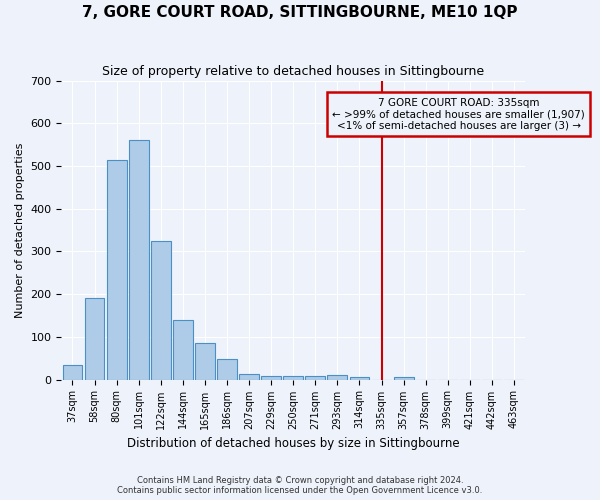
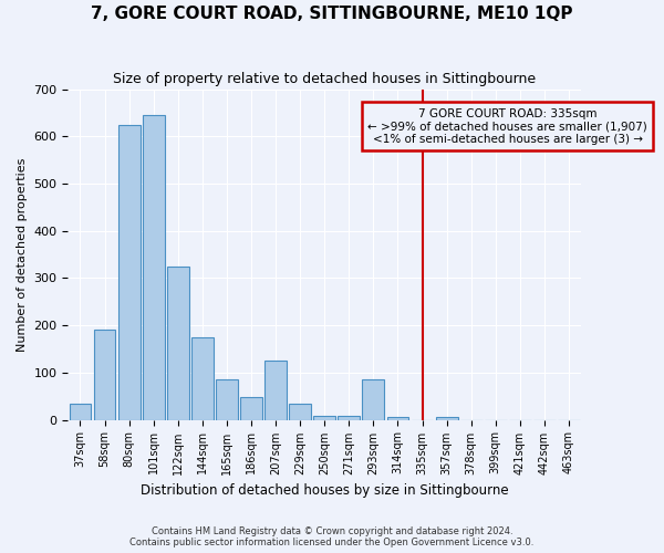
80sqm: 513 -> 625
101sqm: 560 -> 645
144sqm: 140 -> 175
207sqm: 13 -> 125
229sqm: 8 -> 35
293sqm: 10 -> 85
